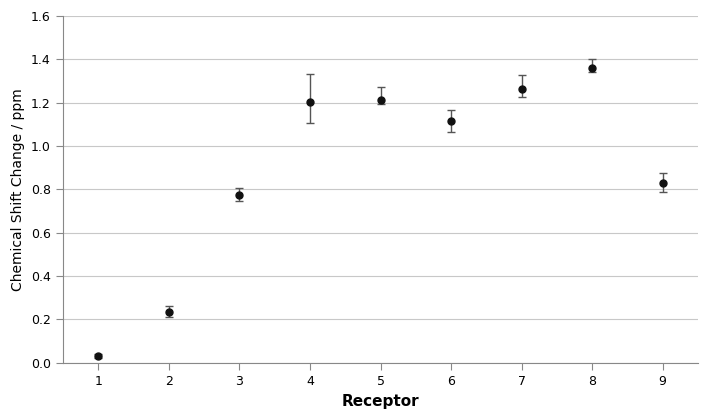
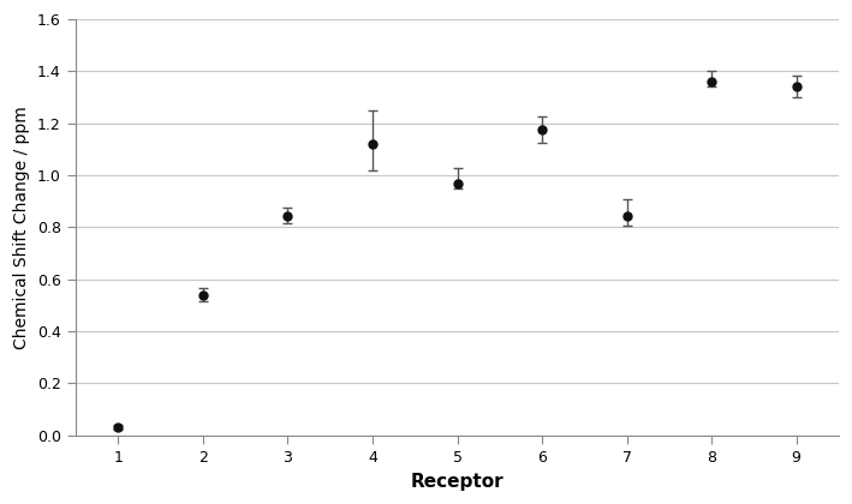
2: 0.235 -> 0.540
3: 0.775 -> 0.845
4: 1.205 -> 1.120
5: 1.215 -> 0.970
6: 1.115 -> 1.175
7: 1.265 -> 0.845
9: 0.830 -> 1.340
